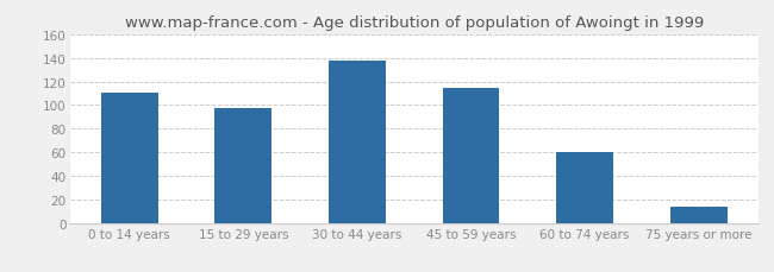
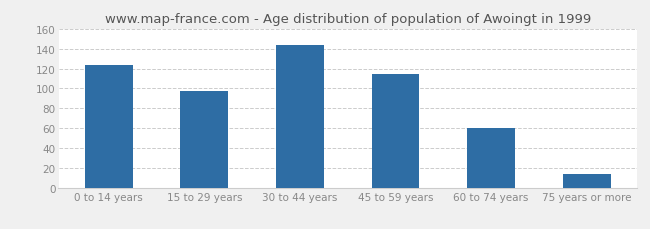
0 to 14 years: 110 -> 124
30 to 44 years: 138 -> 144
